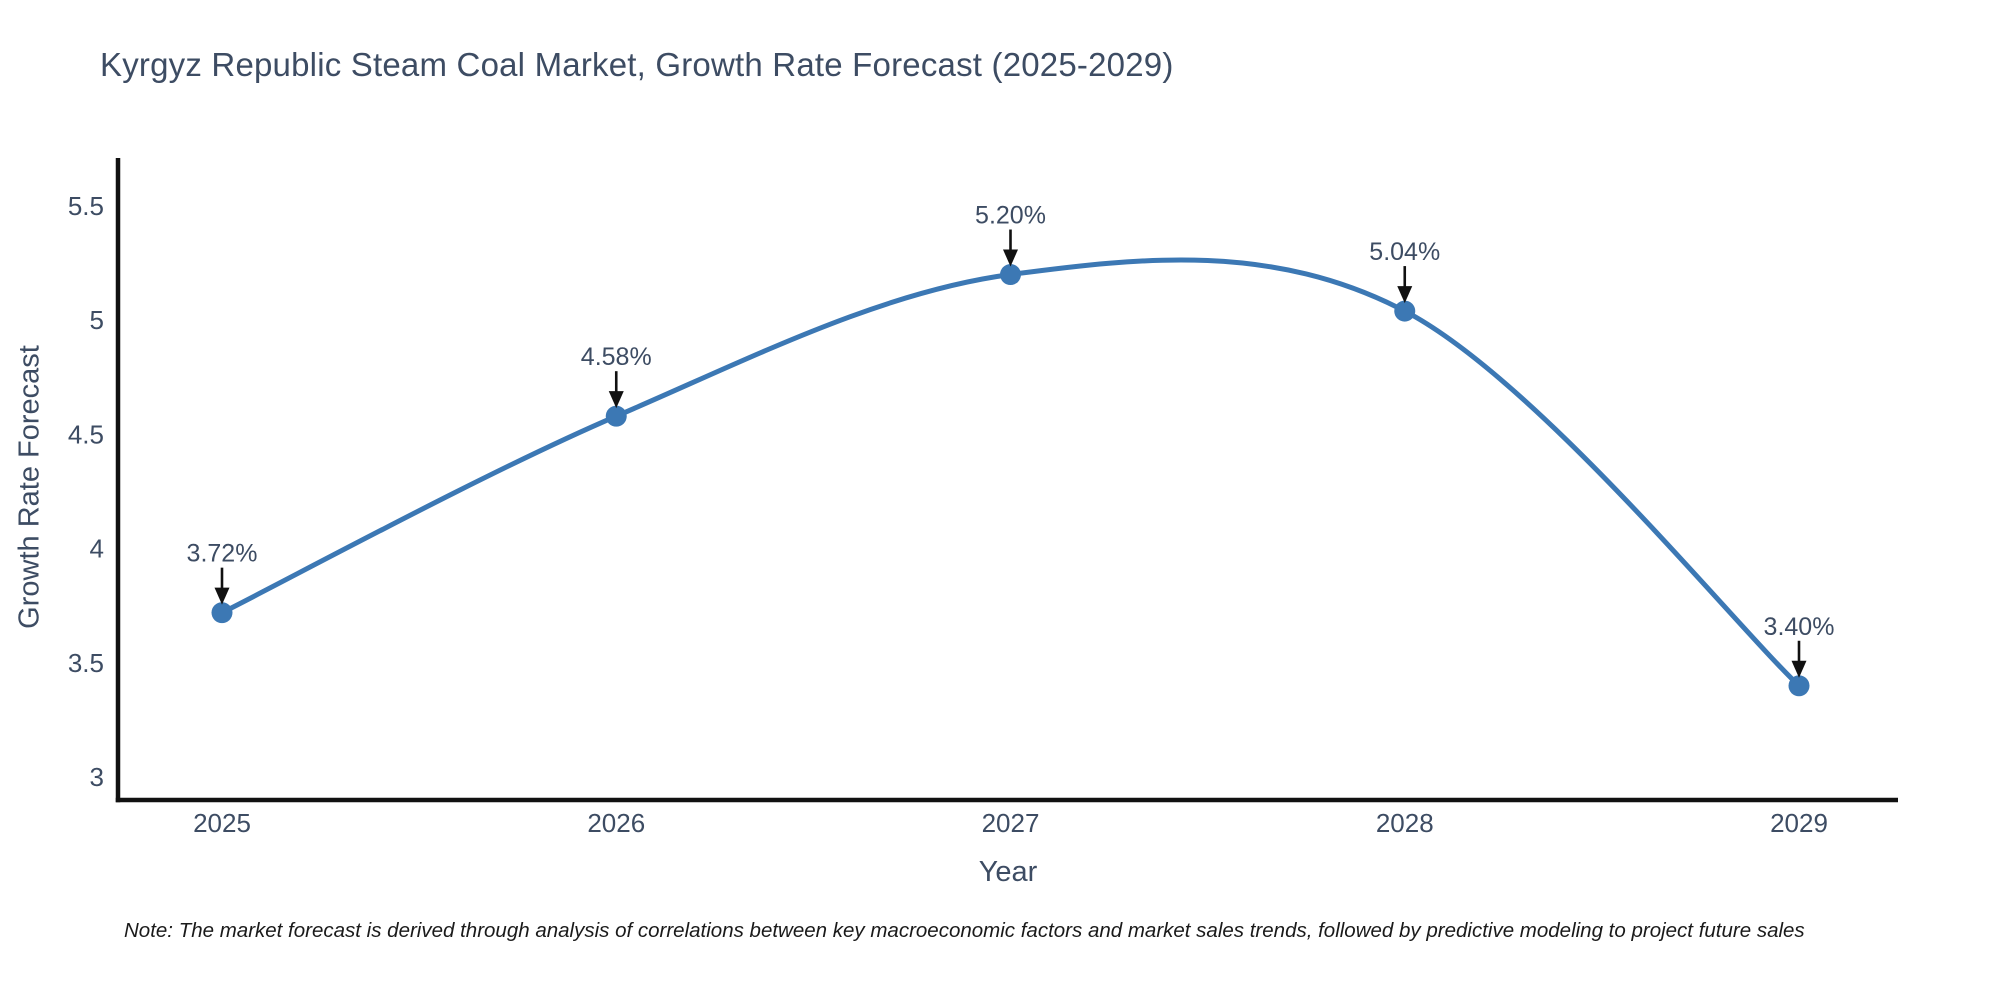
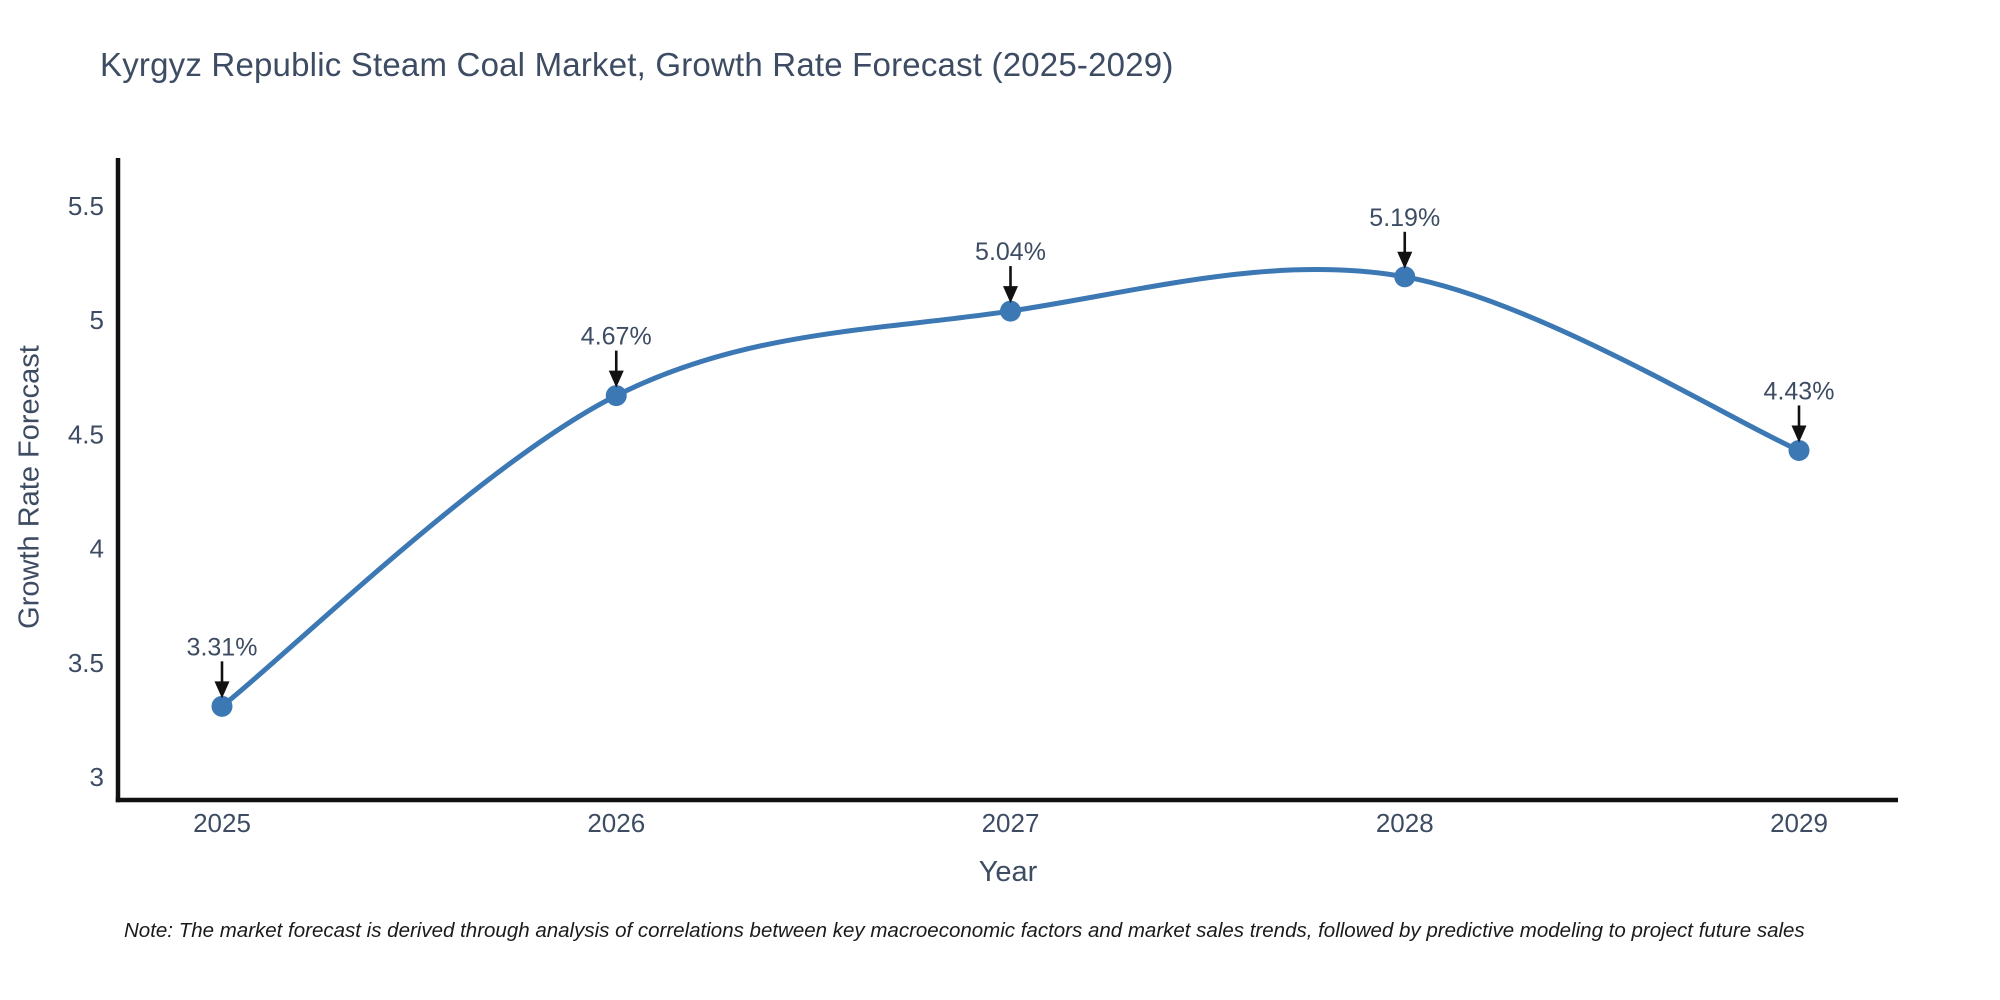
2025: 3.72% -> 3.31%
2026: 4.58% -> 4.67%
2027: 5.20% -> 5.04%
2028: 5.04% -> 5.19%
2029: 3.40% -> 4.43%
